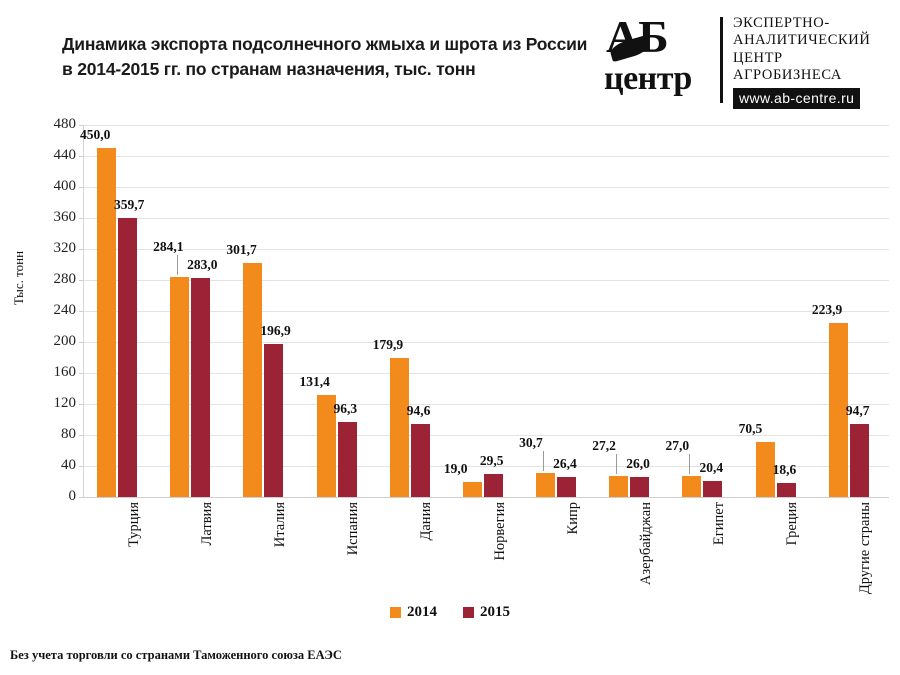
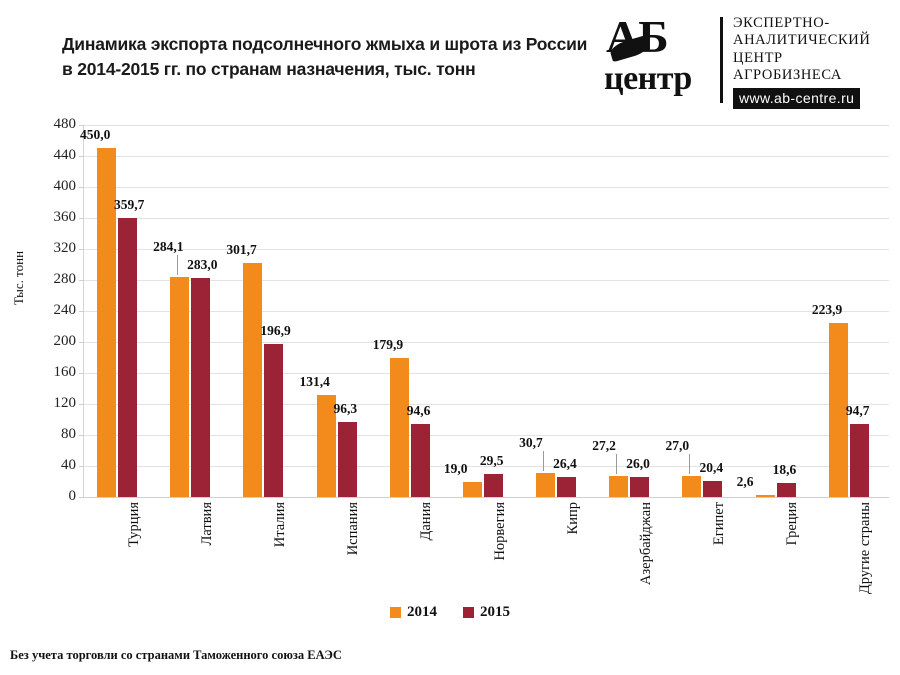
2014/Греция: 70,5 -> 2,6
